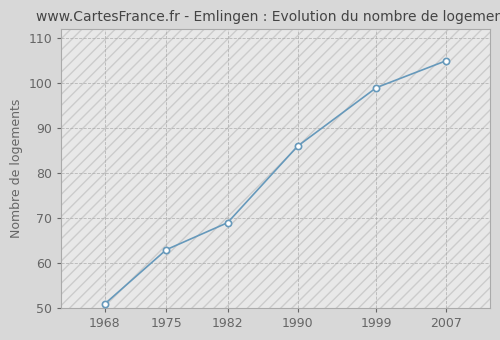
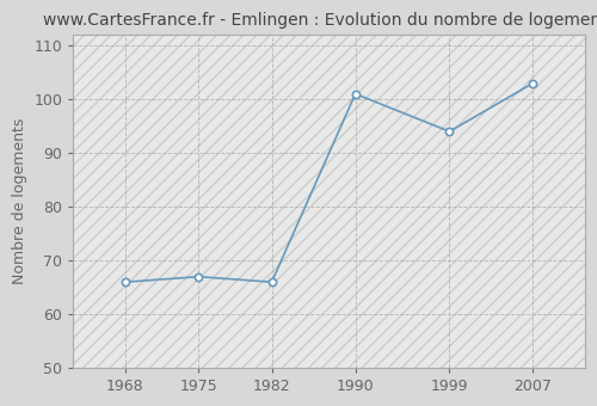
1968: 51 -> 66
1975: 63 -> 67
1982: 69 -> 66
1990: 86 -> 101
1999: 99 -> 94
2007: 105 -> 103
